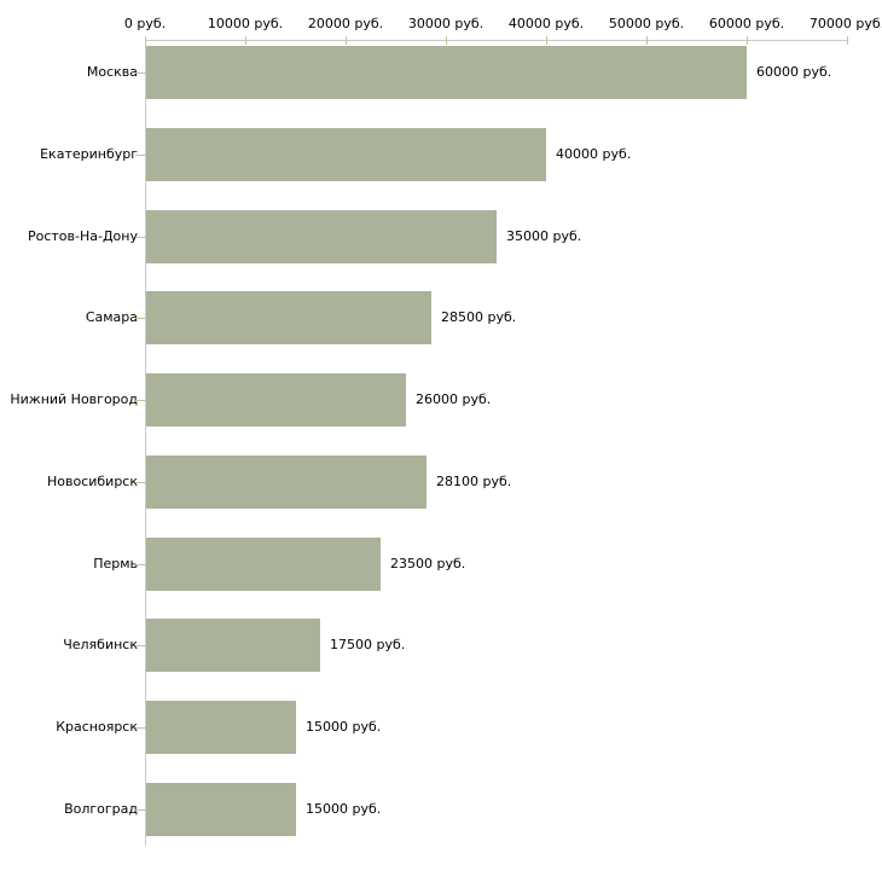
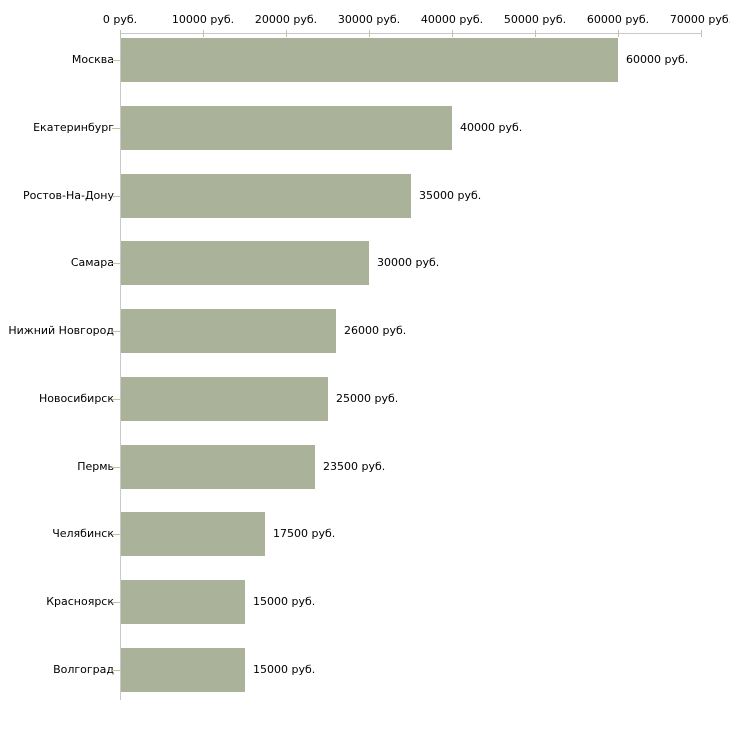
Самара: 28500 -> 30000
Новосибирск: 28100 -> 25000
